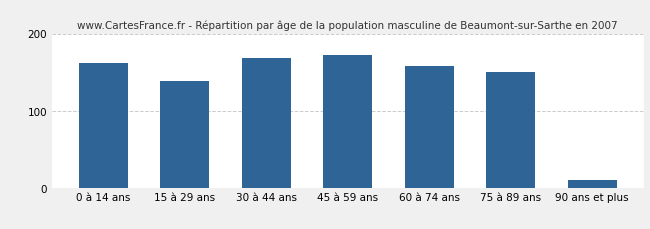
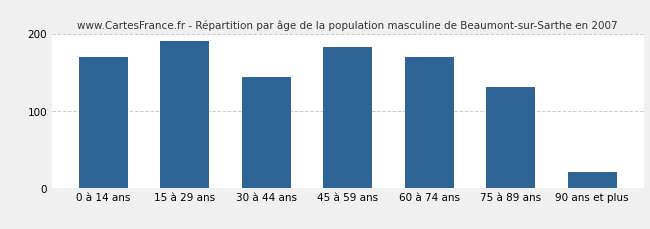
0 à 14 ans: 162 -> 170
15 à 29 ans: 138 -> 190
30 à 44 ans: 168 -> 144
45 à 59 ans: 172 -> 182
60 à 74 ans: 158 -> 170
75 à 89 ans: 150 -> 130
90 ans et plus: 10 -> 20
